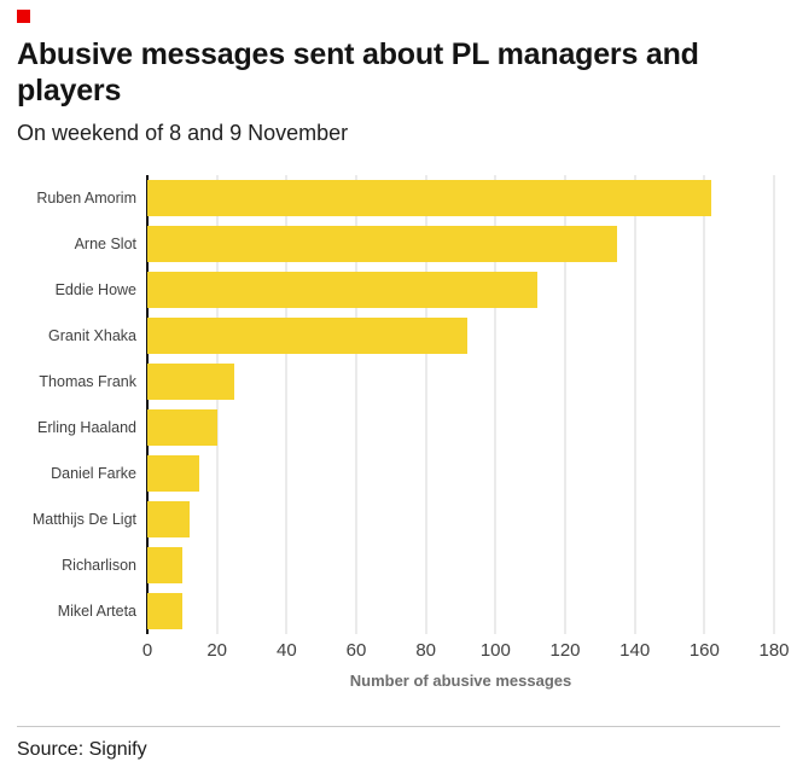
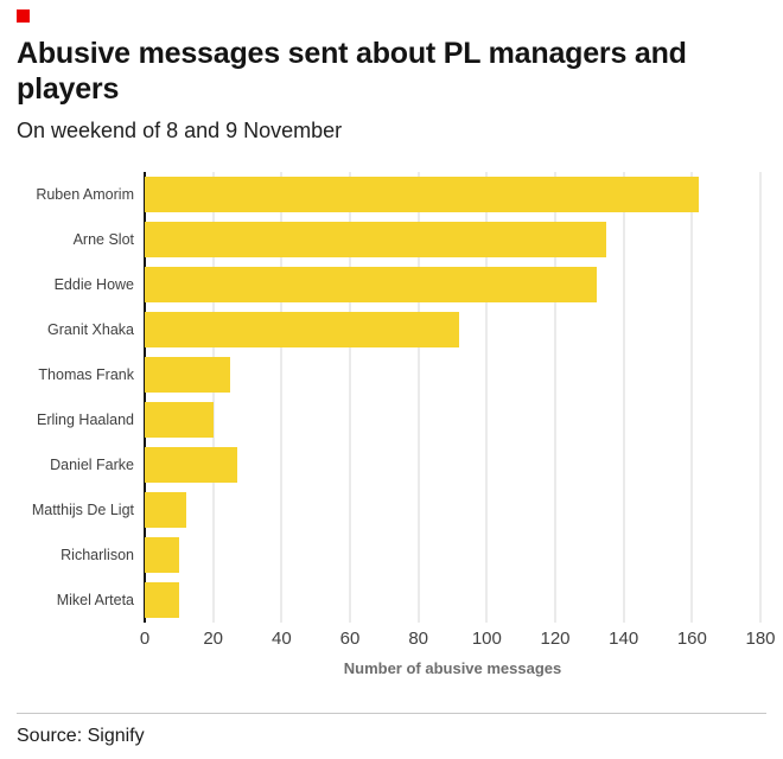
Eddie Howe: 112 -> 132
Daniel Farke: 15 -> 27
